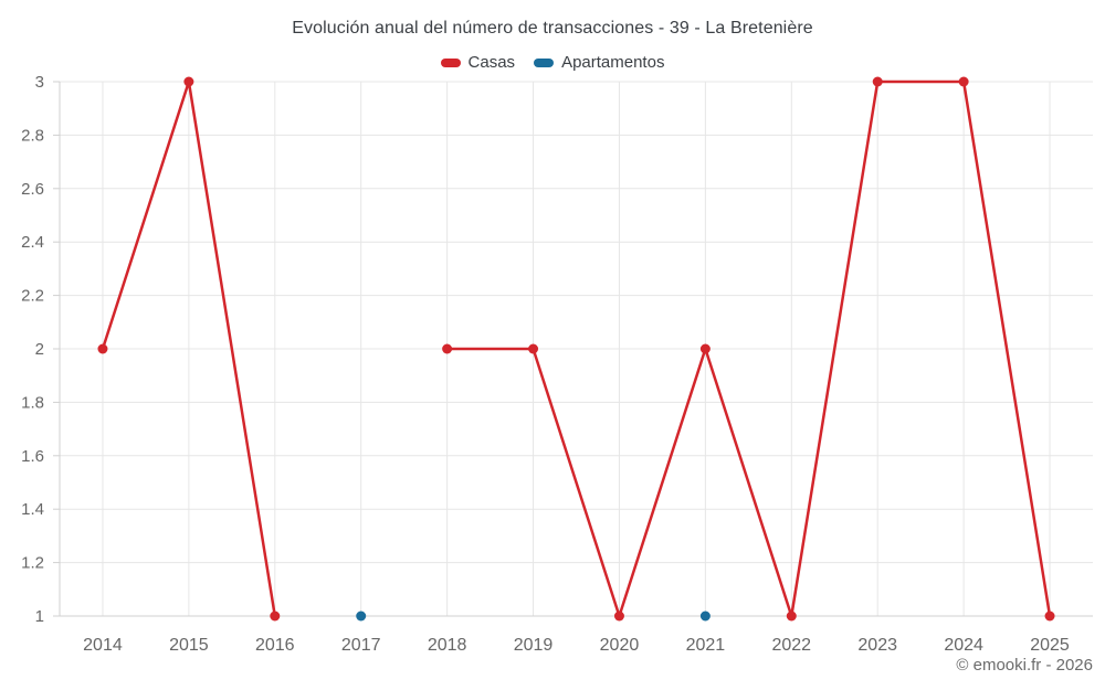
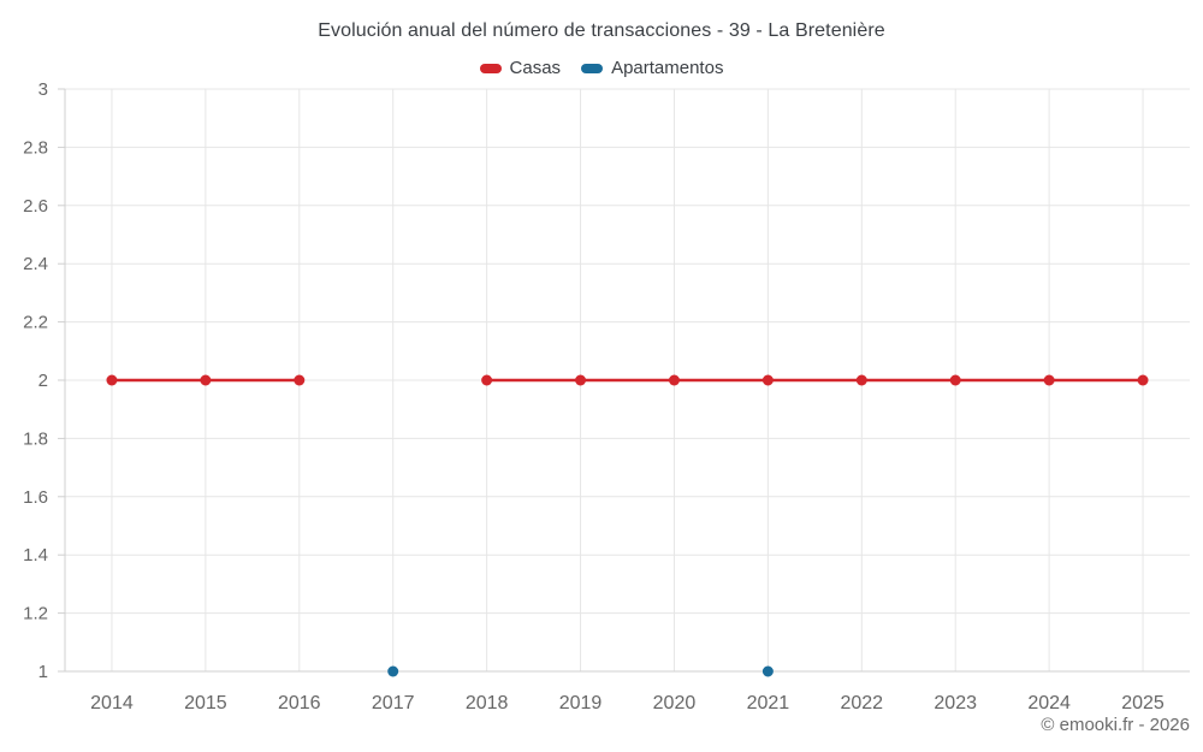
Casas/2015: 3 -> 2
Casas/2016: 1 -> 2
Casas/2020: 1 -> 2
Casas/2022: 1 -> 2
Casas/2023: 3 -> 2
Casas/2024: 3 -> 2
Casas/2025: 1 -> 2
